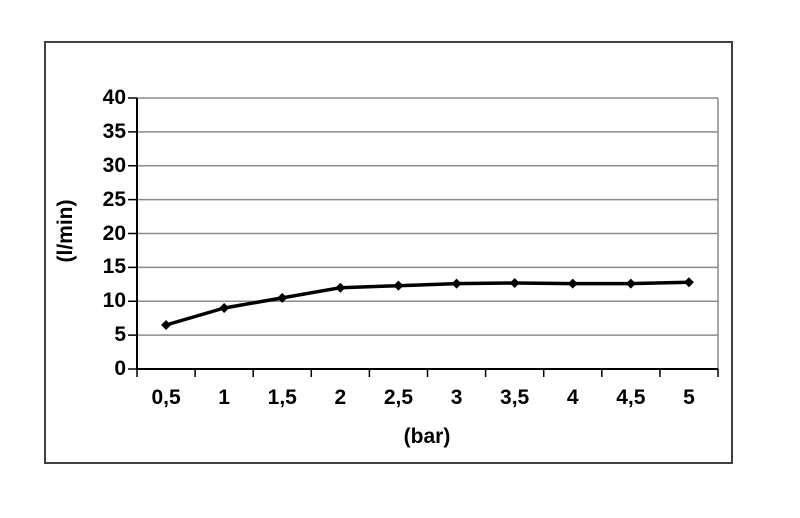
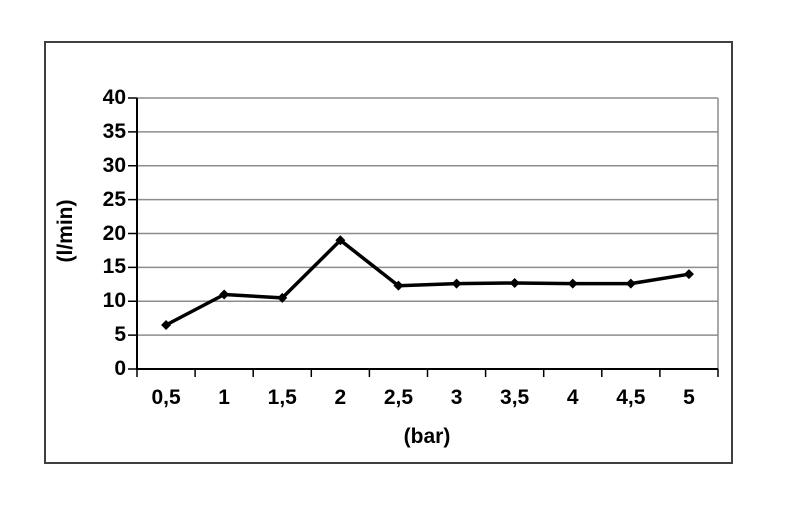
1: 9 -> 11
2: 12 -> 19
5: 13 -> 14
